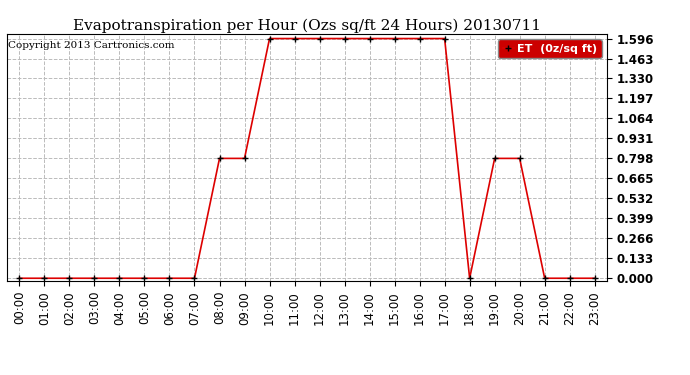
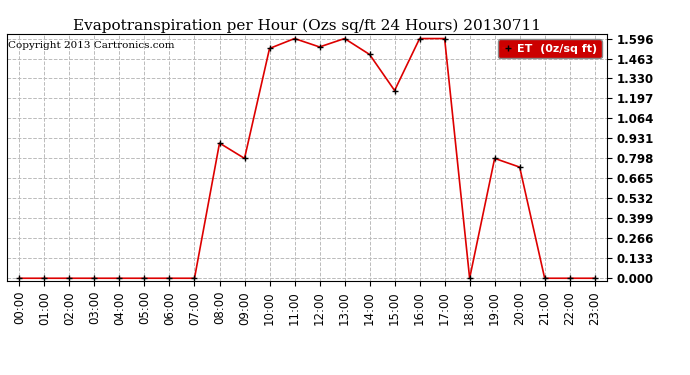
08:00: 0.80 -> 0.90
10:00: 1.60 -> 1.53
12:00: 1.60 -> 1.54
14:00: 1.60 -> 1.49
15:00: 1.60 -> 1.25
20:00: 0.80 -> 0.74
